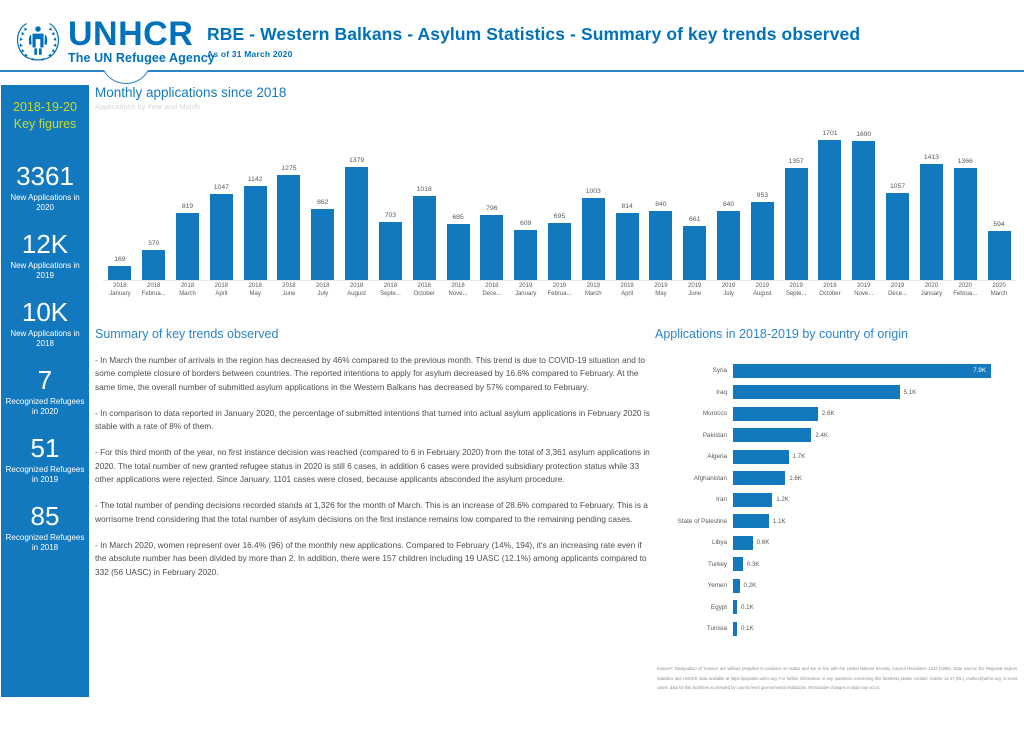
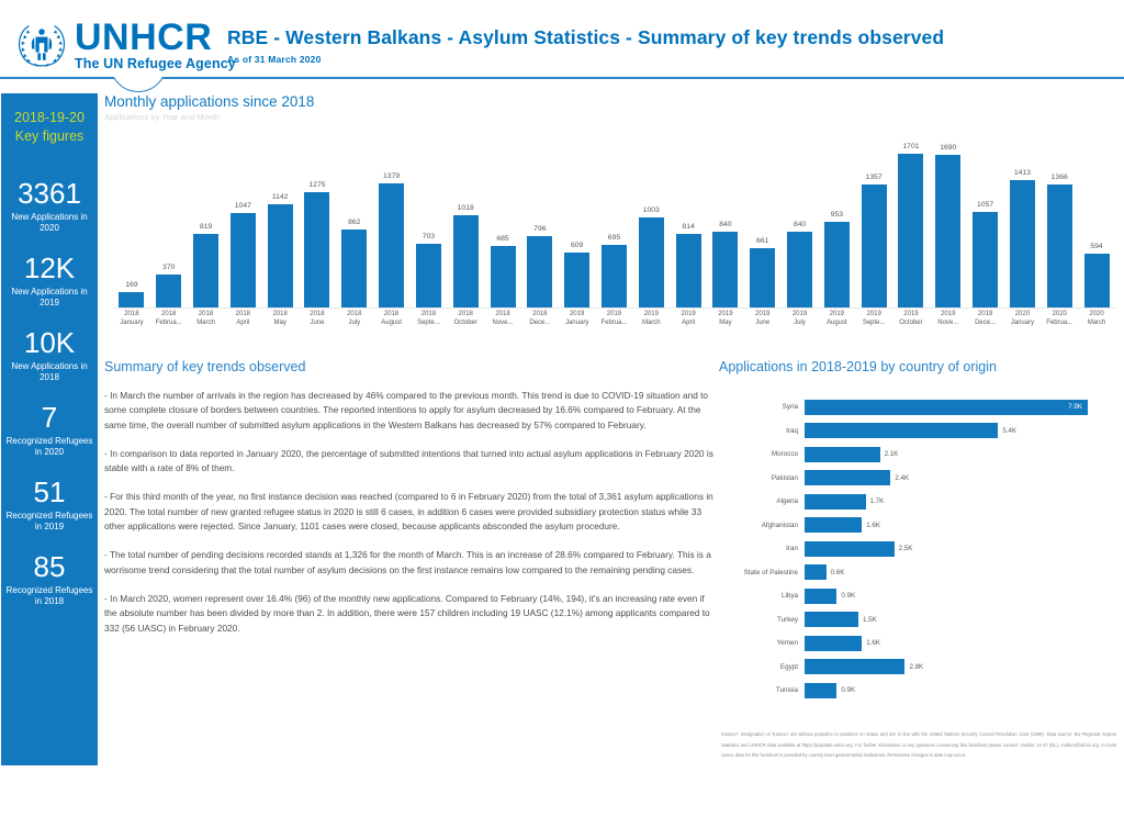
Applications in 2018-2019 by country of origin/Iraq: 5.1K -> 5.4K
Applications in 2018-2019 by country of origin/Morocco: 2.6K -> 2.1K
Applications in 2018-2019 by country of origin/Iran: 1.2K -> 2.5K
Applications in 2018-2019 by country of origin/State of Palestine: 1.1K -> 0.6K
Applications in 2018-2019 by country of origin/Libya: 0.6K -> 0.9K
Applications in 2018-2019 by country of origin/Turkey: 0.3K -> 1.5K
Applications in 2018-2019 by country of origin/Yemen: 0.2K -> 1.6K
Applications in 2018-2019 by country of origin/Egypt: 0.1K -> 2.8K
Applications in 2018-2019 by country of origin/Tunisia: 0.1K -> 0.9K
